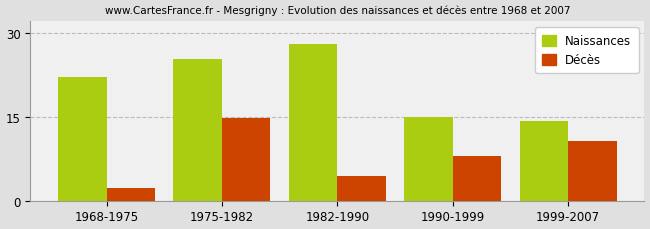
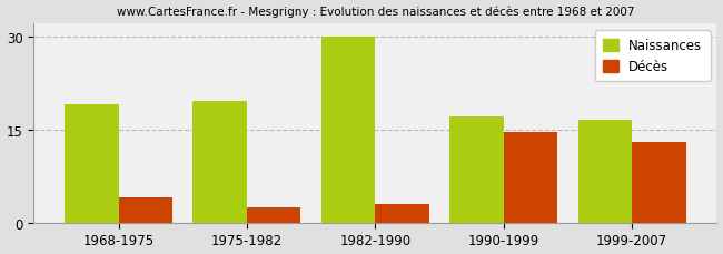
Naissances/1968-1975: 22.0 -> 19.0
Décès/1968-1975: 2.2 -> 4.0
Naissances/1975-1982: 25.2 -> 19.5
Décès/1975-1982: 14.8 -> 2.5
Naissances/1982-1990: 28.0 -> 30.0
Décès/1982-1990: 4.4 -> 3.0
Naissances/1990-1999: 15.0 -> 17.0
Décès/1990-1999: 8.0 -> 14.5
Naissances/1999-2007: 14.2 -> 16.5
Décès/1999-2007: 10.6 -> 13.0
